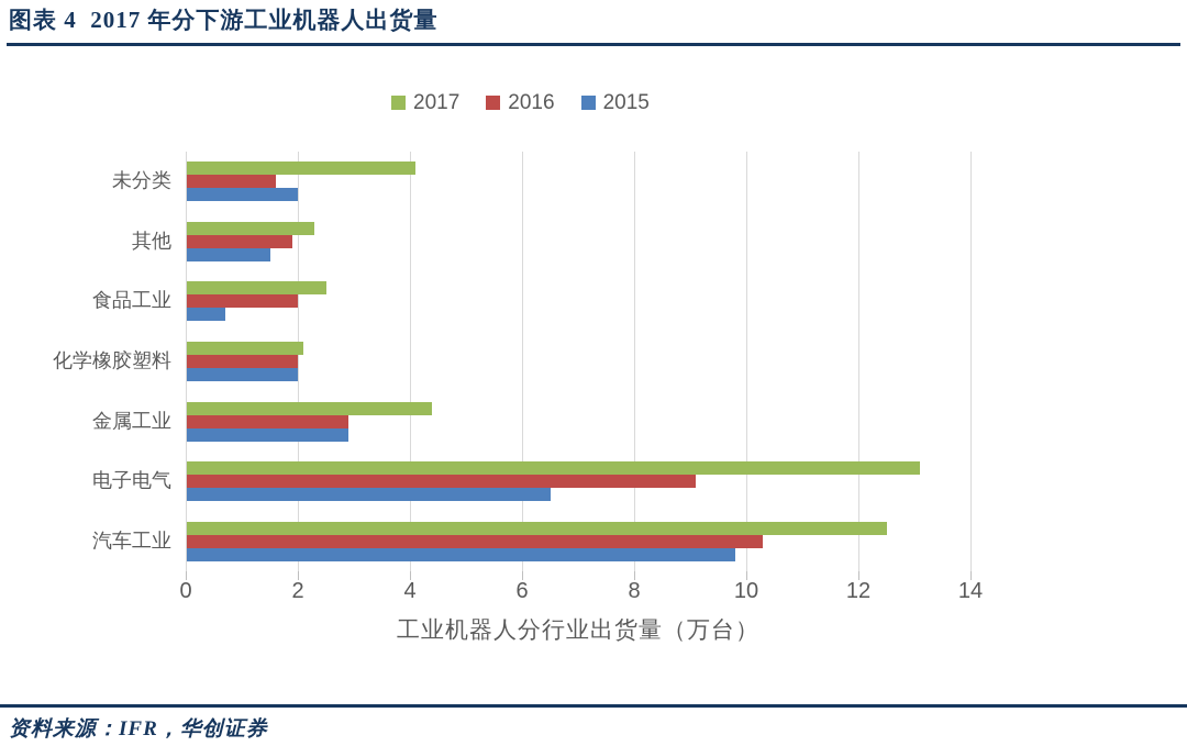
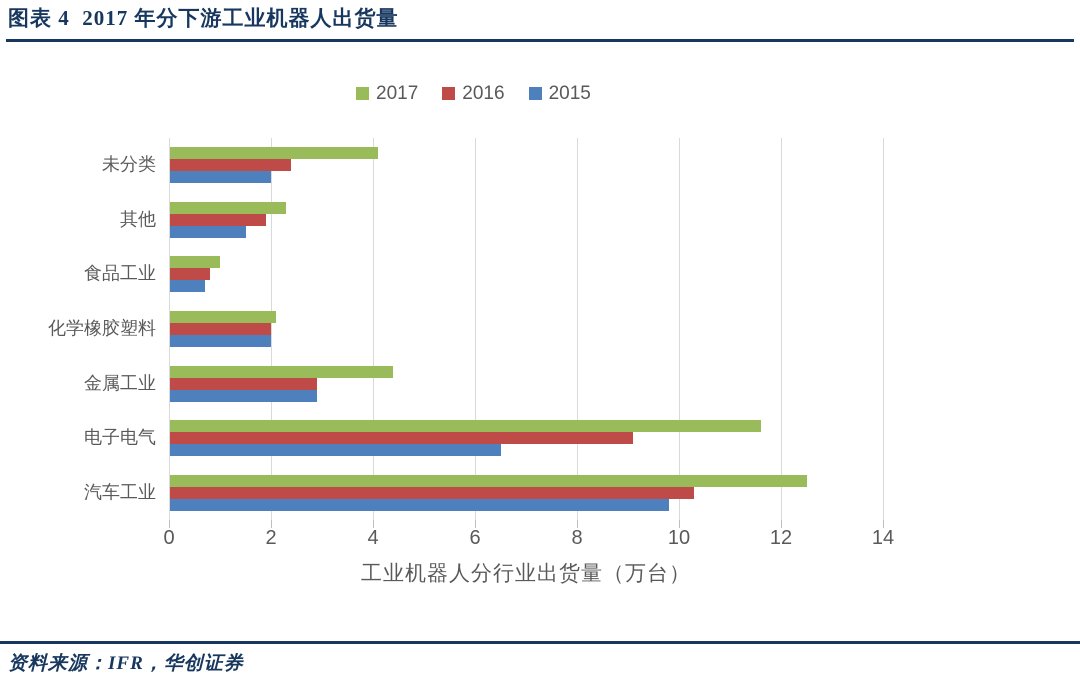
2016/未分类: 1.6 -> 2.4
2017/食品工业: 2.5 -> 1.0
2016/食品工业: 2.0 -> 0.8
2017/电子电气: 13.1 -> 11.6
